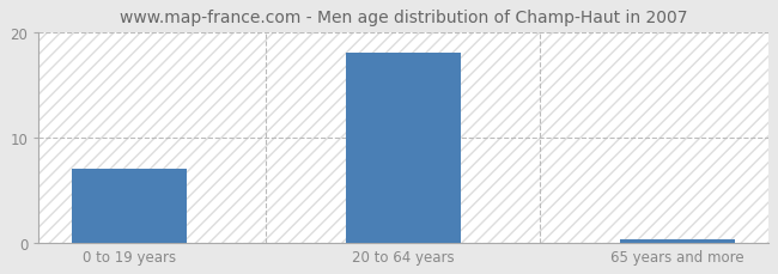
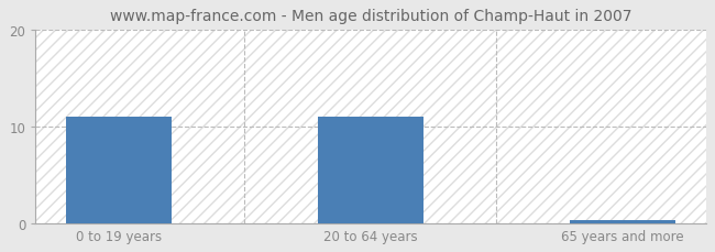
0 to 19 years: 7.0 -> 11.0
20 to 64 years: 18.0 -> 11.0
